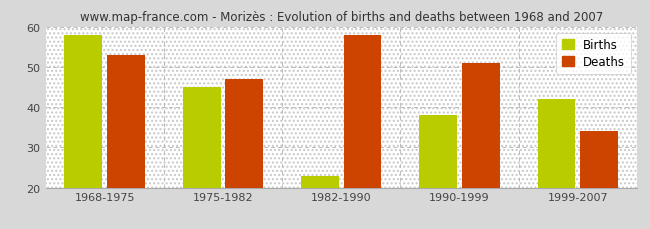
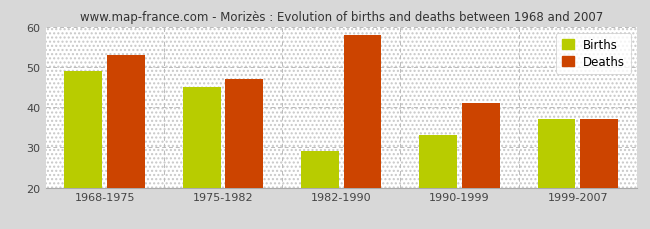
Births/1968-1975: 58 -> 49
Births/1982-1990: 23 -> 29
Births/1990-1999: 38 -> 33
Deaths/1990-1999: 51 -> 41
Births/1999-2007: 42 -> 37
Deaths/1999-2007: 34 -> 37
